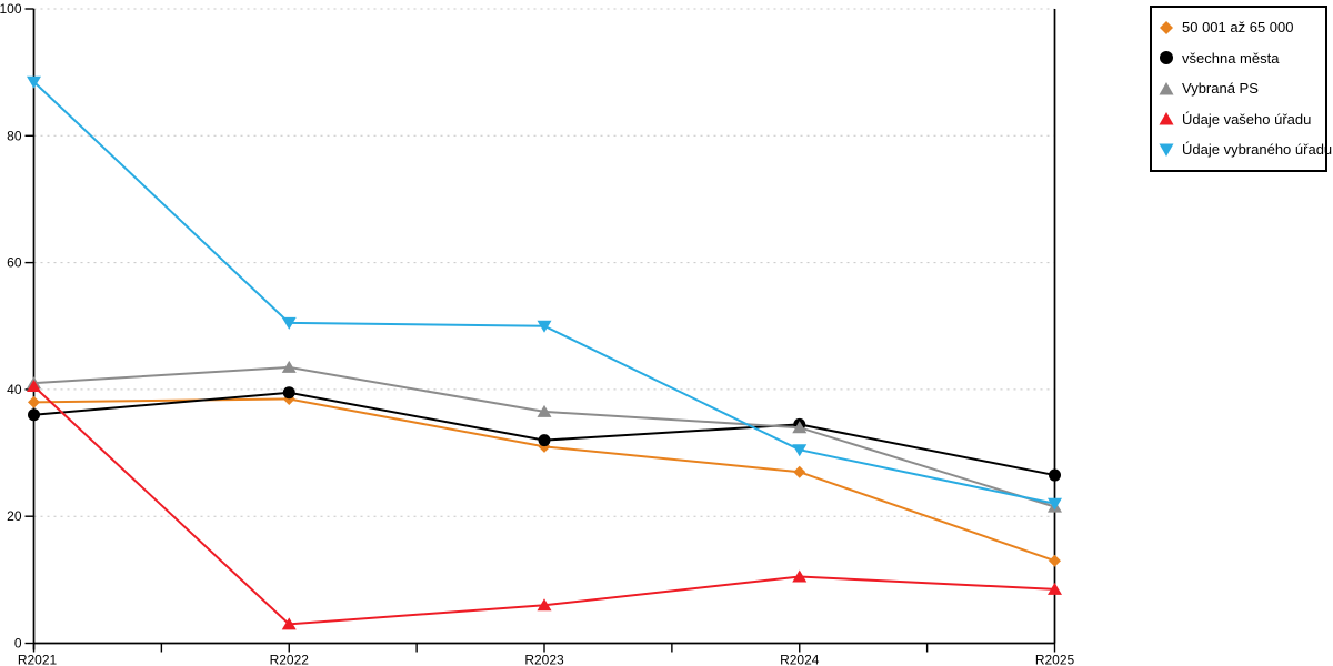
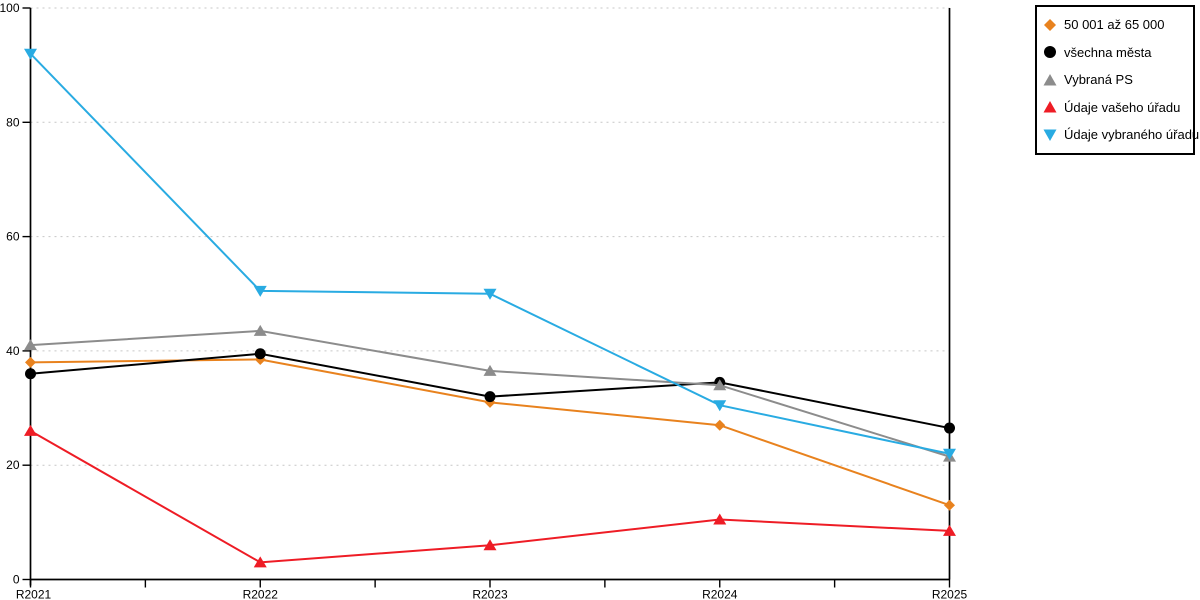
Údaje vašeho úřadu/R2021: 40 -> 26
Údaje vybraného úřadu/R2021: 88 -> 92
